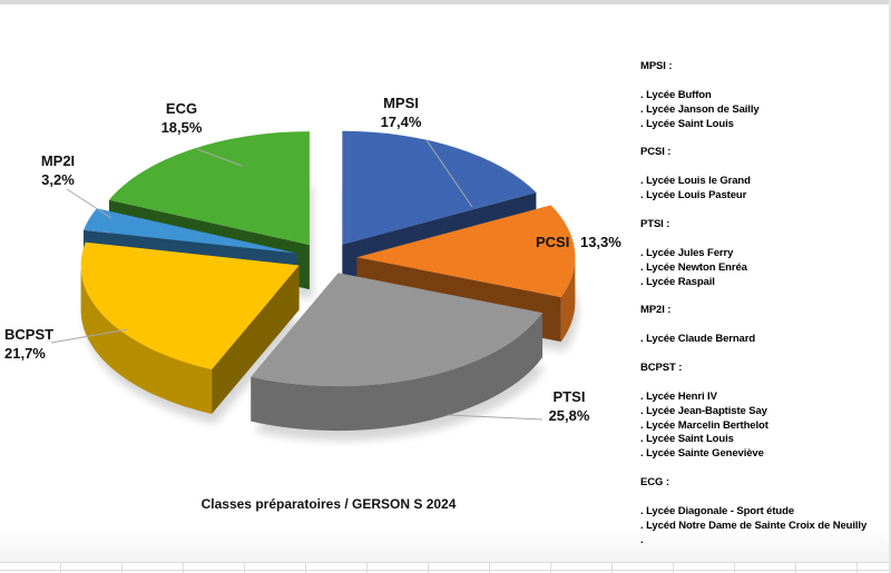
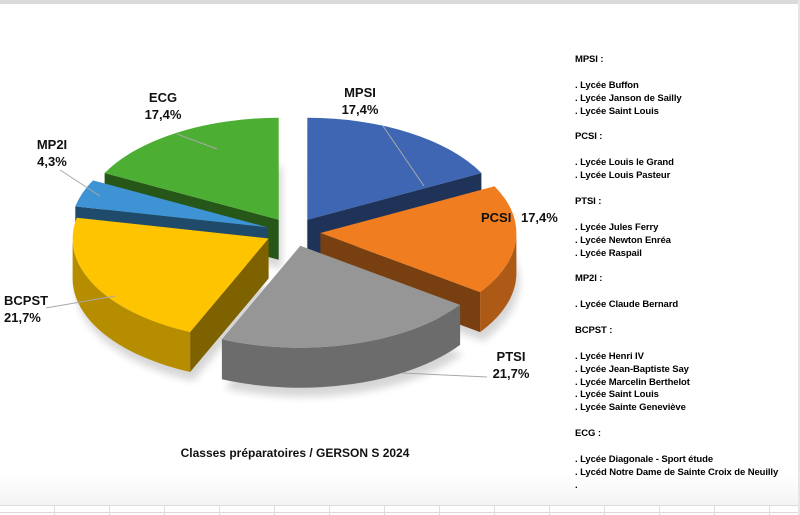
PCSI: 13,3% -> 17,4%
PTSI: 25,8% -> 21,7%
MP2I: 3,2% -> 4,3%
ECG: 18,5% -> 17,4%
